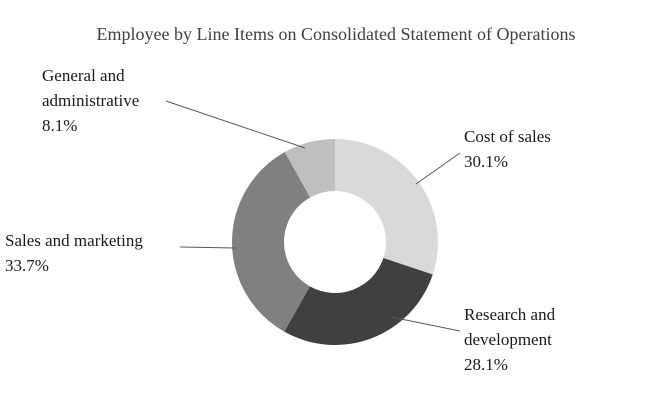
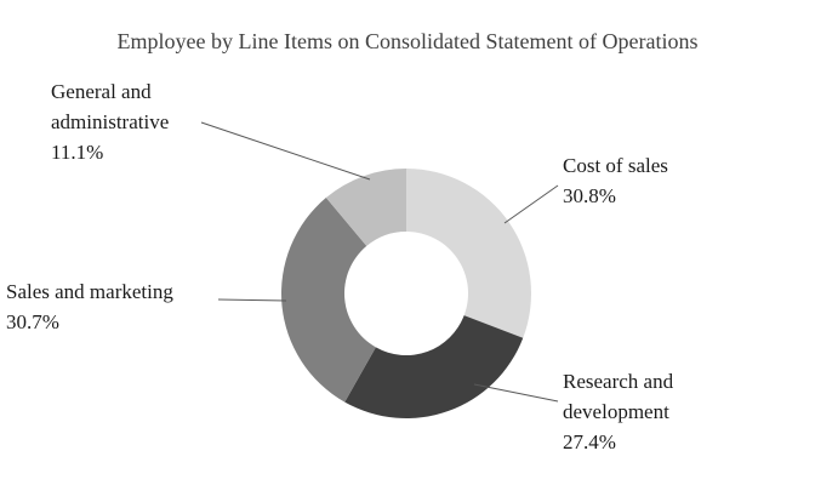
Cost of sales: 30.1% -> 30.8%
Research and development: 28.1% -> 27.4%
Sales and marketing: 33.7% -> 30.7%
General and administrative: 8.1% -> 11.1%
